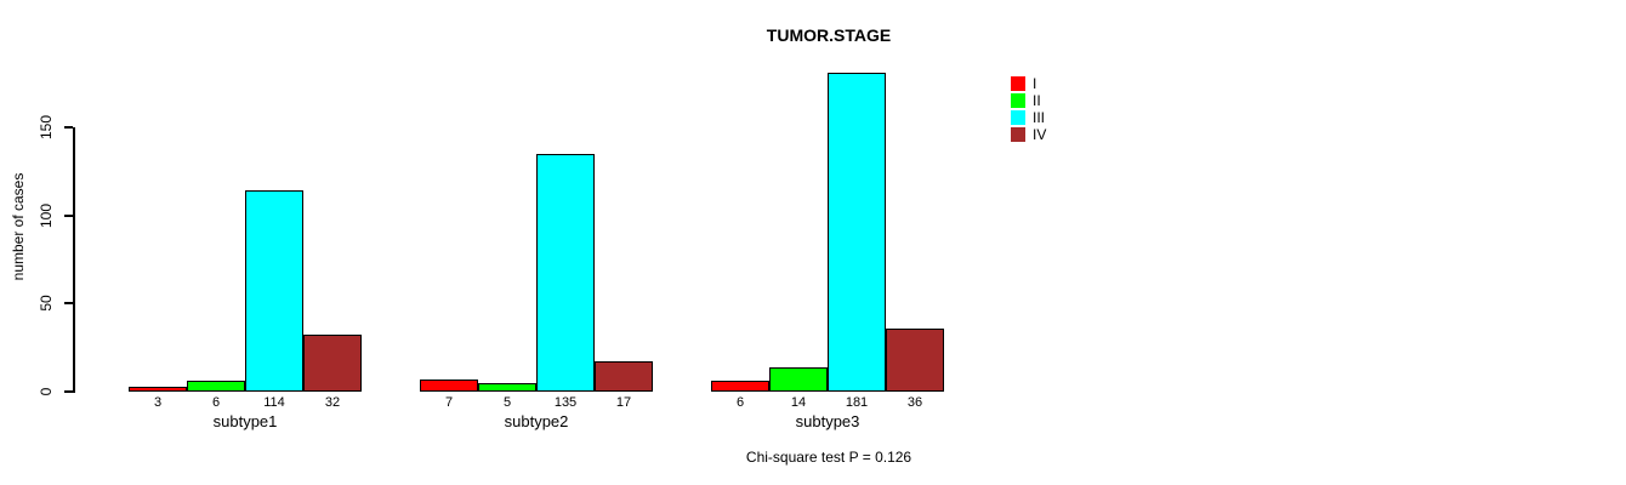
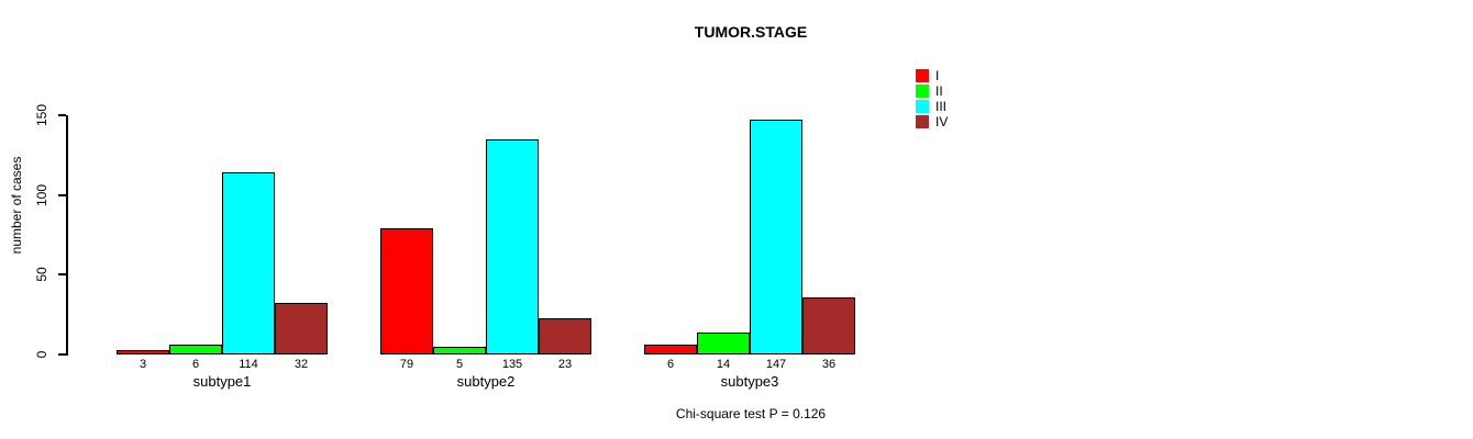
I/subtype2: 7 -> 79
IV/subtype2: 17 -> 23
III/subtype3: 181 -> 147
